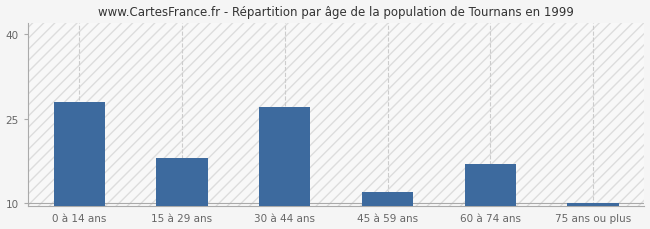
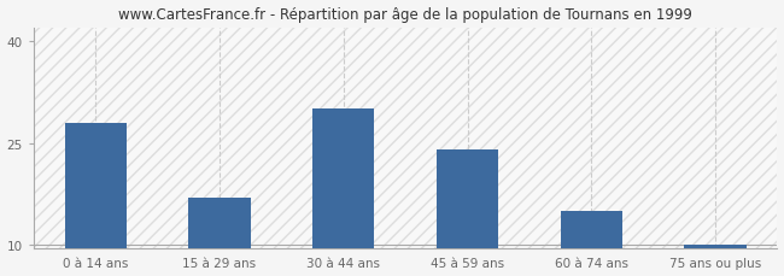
15 à 29 ans: 18 -> 17
30 à 44 ans: 27 -> 30
45 à 59 ans: 12 -> 24
60 à 74 ans: 17 -> 15
